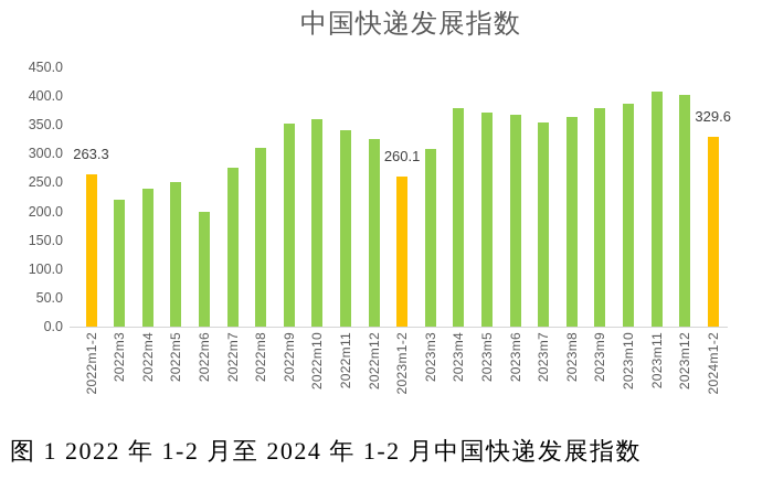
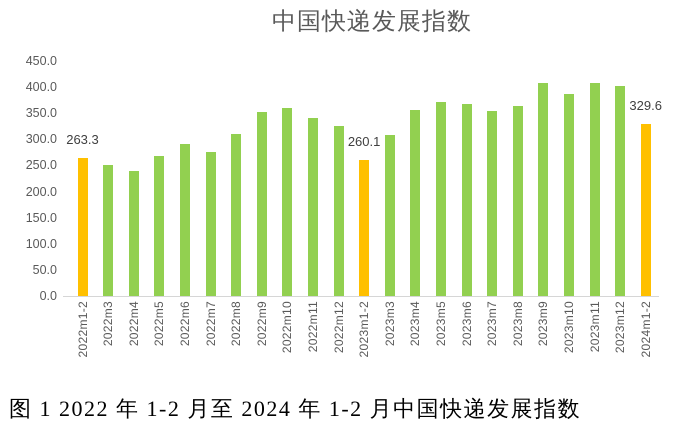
2022m3: 220 -> 250
2022m5: 250 -> 270
2022m6: 200 -> 290
2023m4: 380 -> 360
2023m9: 380 -> 410
